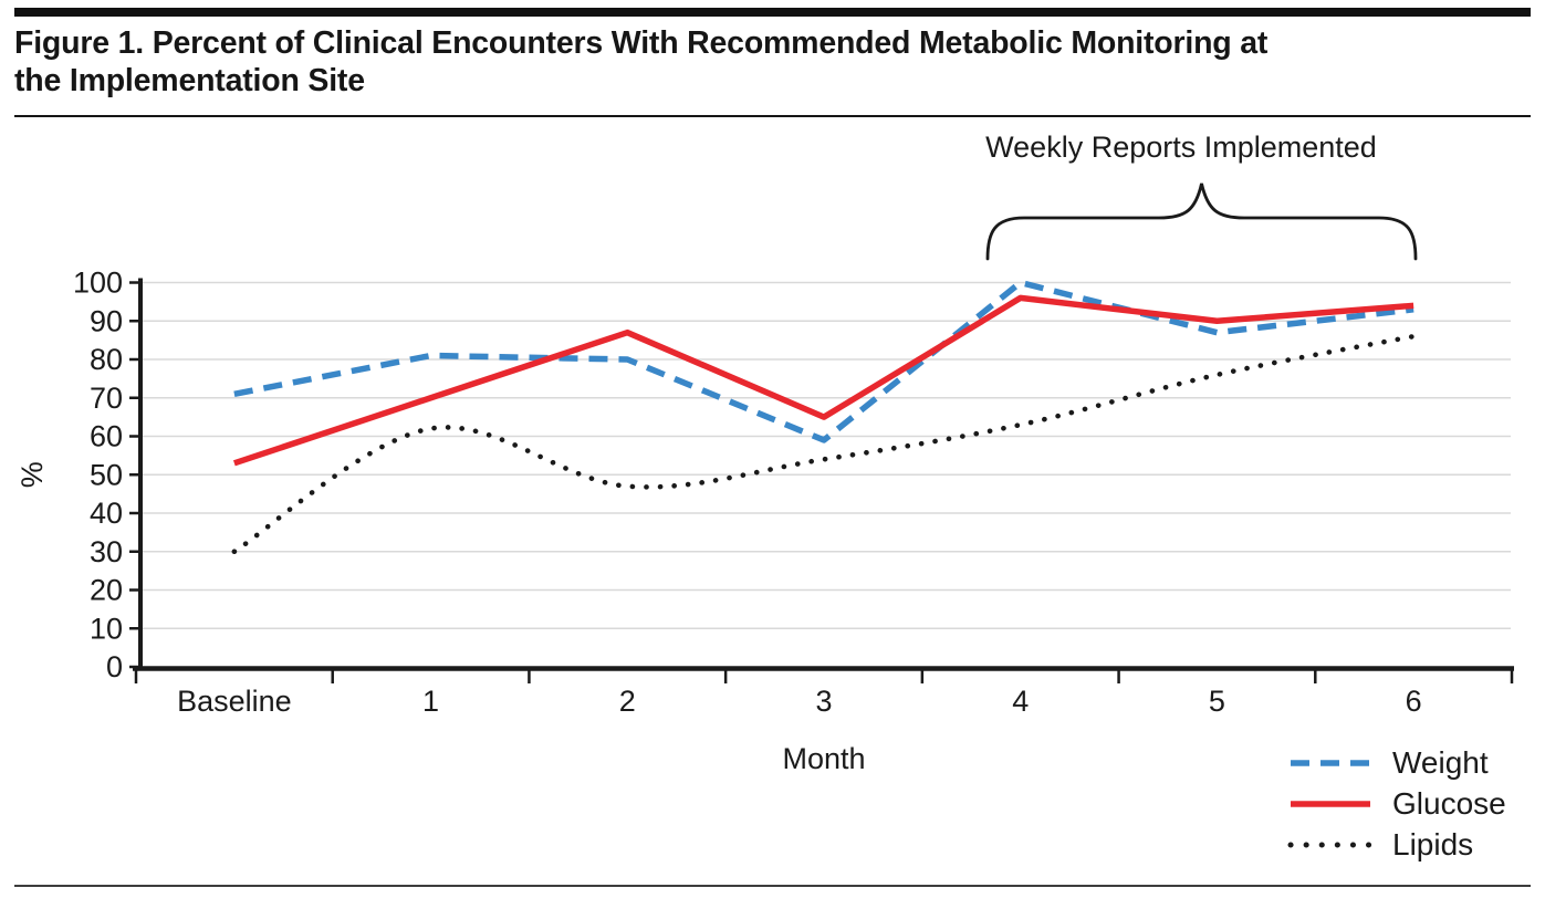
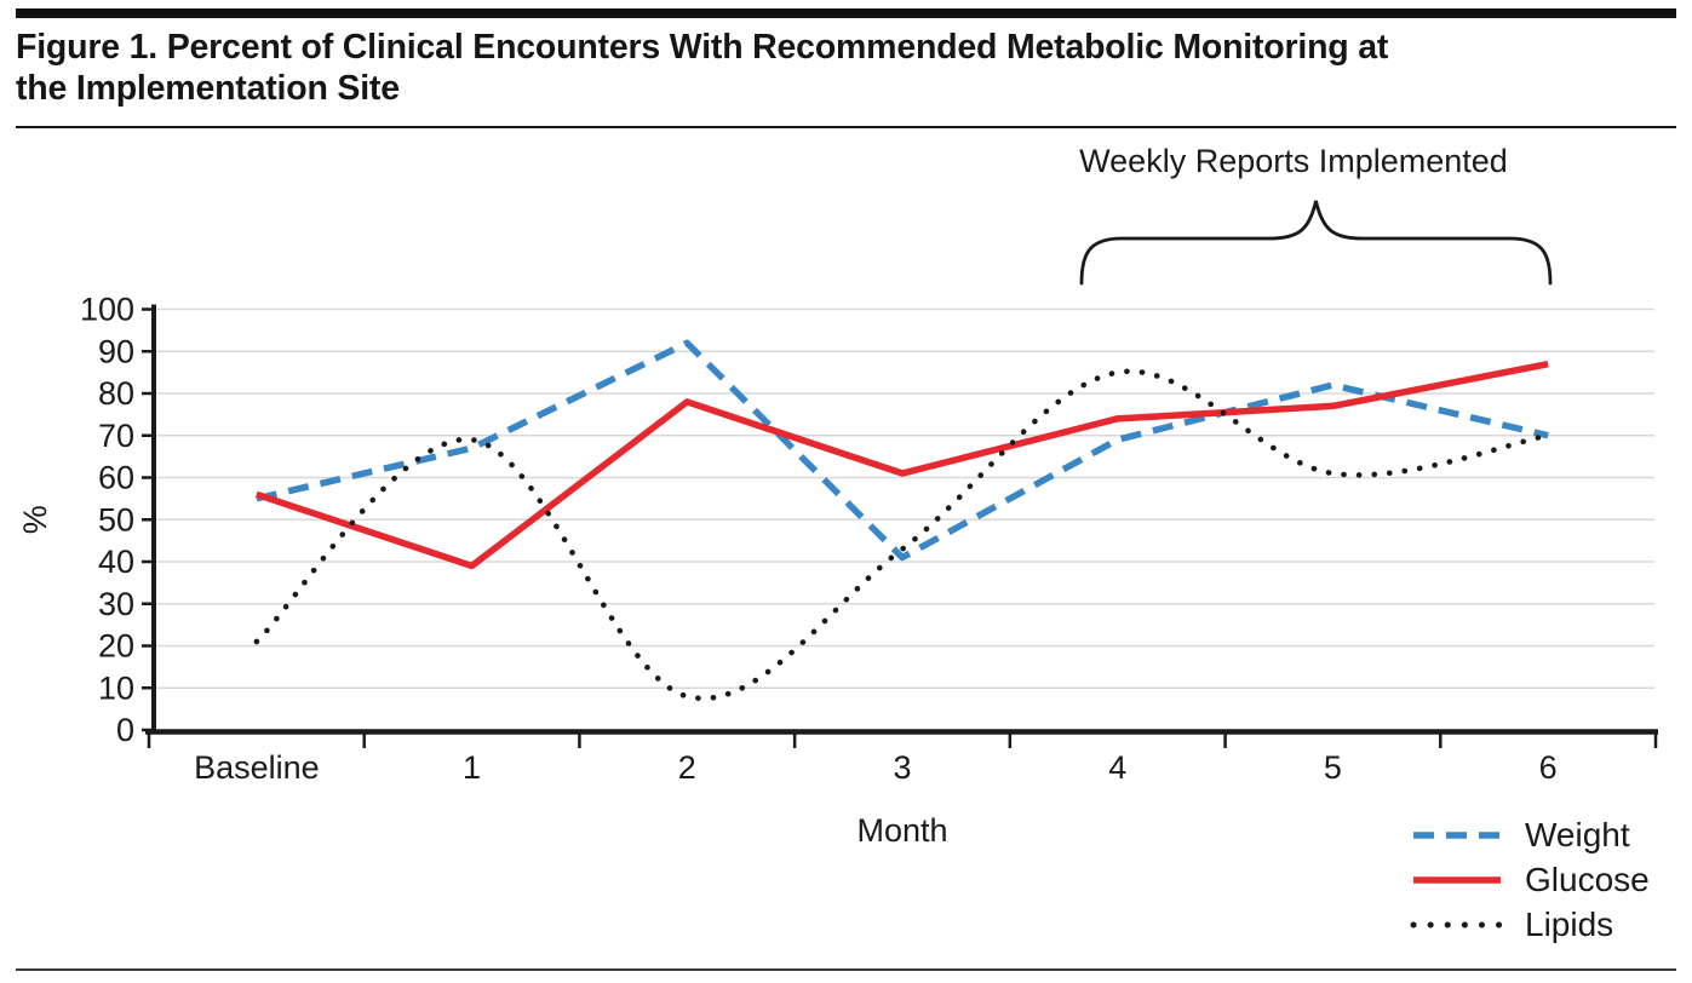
Weight/Baseline: 71 -> 55
Glucose/Baseline: 53 -> 56
Lipids/Baseline: 30 -> 21
Weight/1: 81 -> 67
Glucose/1: 70 -> 39
Lipids/1: 62 -> 69
Weight/2: 80 -> 92
Glucose/2: 87 -> 78
Lipids/2: 47 -> 8
Weight/3: 59 -> 41
Glucose/3: 65 -> 61
Lipids/3: 54 -> 43
Weight/4: 100 -> 69
Glucose/4: 96 -> 74
Lipids/4: 63 -> 85
Weight/5: 87 -> 82
Glucose/5: 90 -> 77
Lipids/5: 76 -> 61
Weight/6: 93 -> 70
Glucose/6: 94 -> 87
Lipids/6: 86 -> 70
